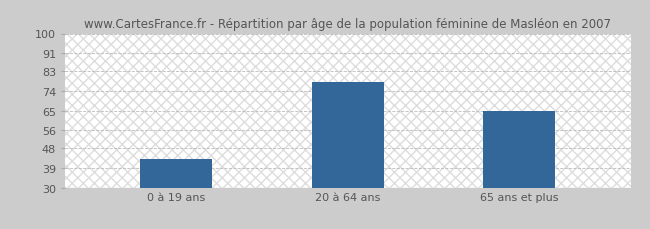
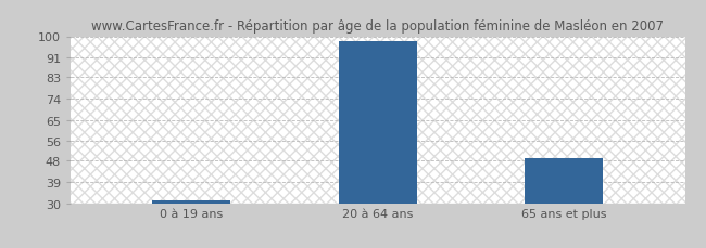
0 à 19 ans: 43 -> 31
20 à 64 ans: 78 -> 98
65 ans et plus: 65 -> 49
